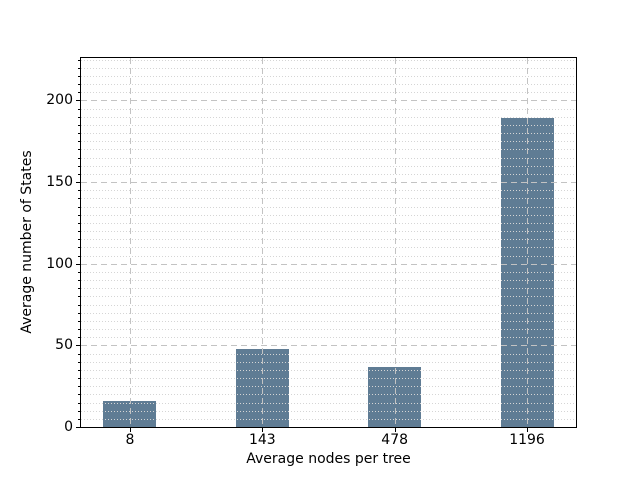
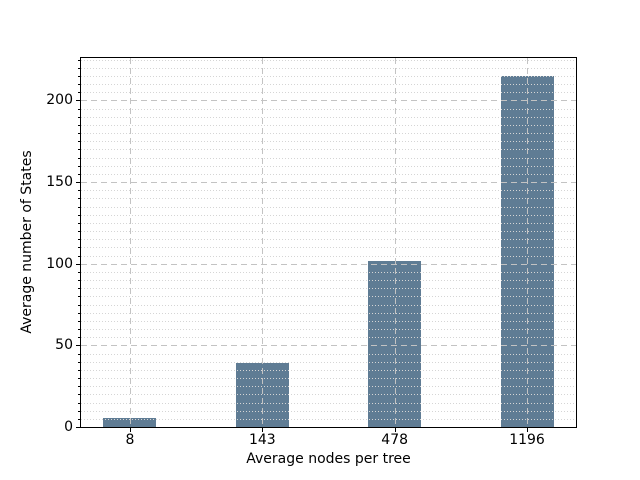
8: 16 -> 6
143: 48 -> 40
478: 37 -> 102
1196: 189 -> 215
